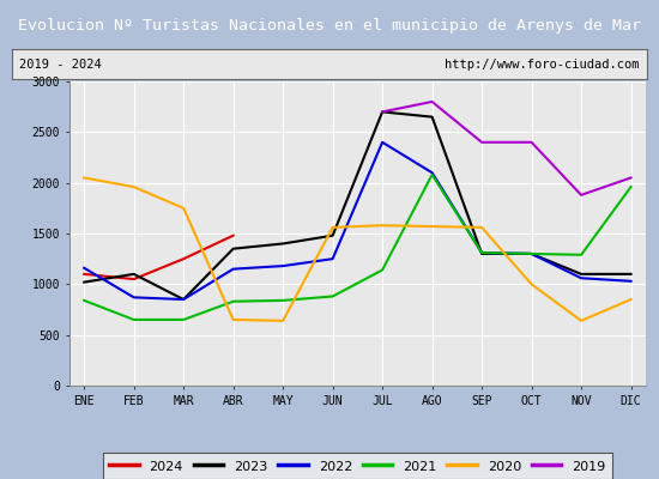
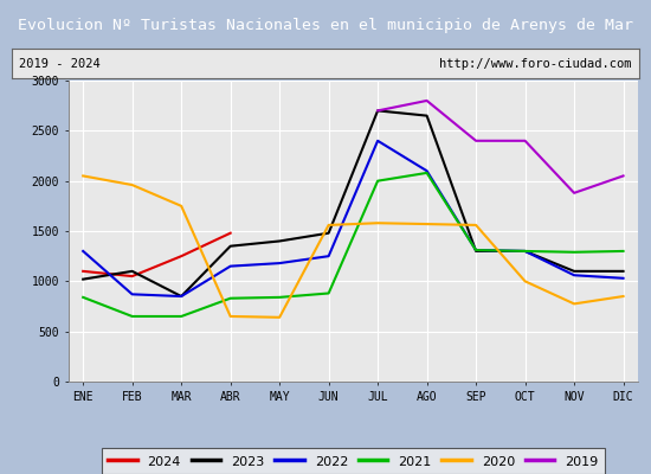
2022/ENE: 1160 -> 1300
2021/JUL: 1140 -> 2000
2020/NOV: 640 -> 780
2021/DIC: 1960 -> 1300
